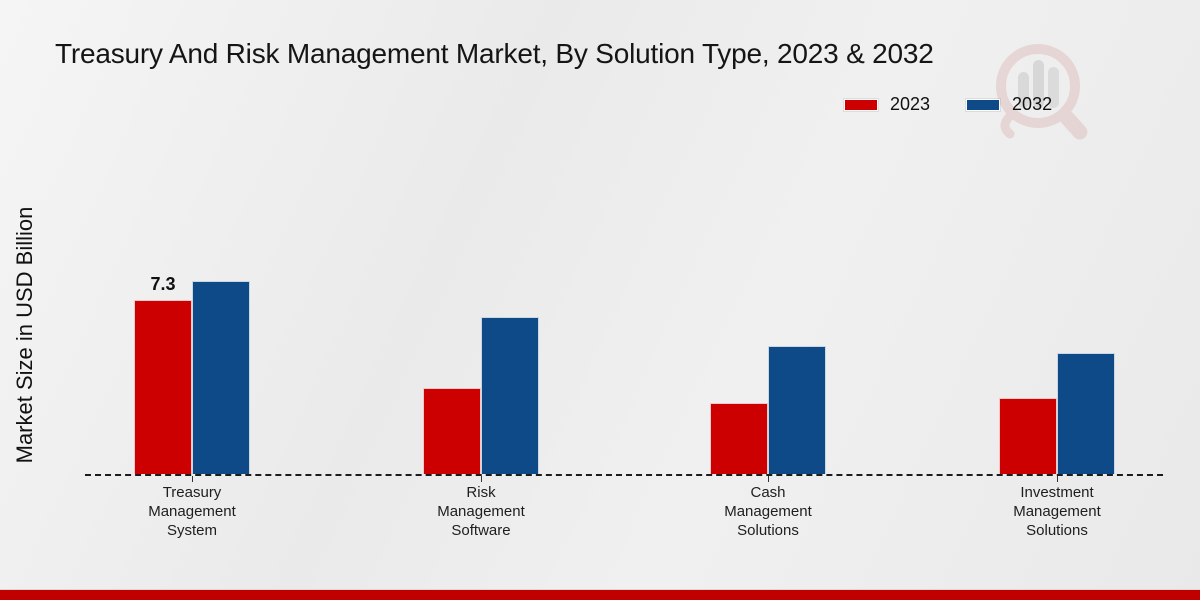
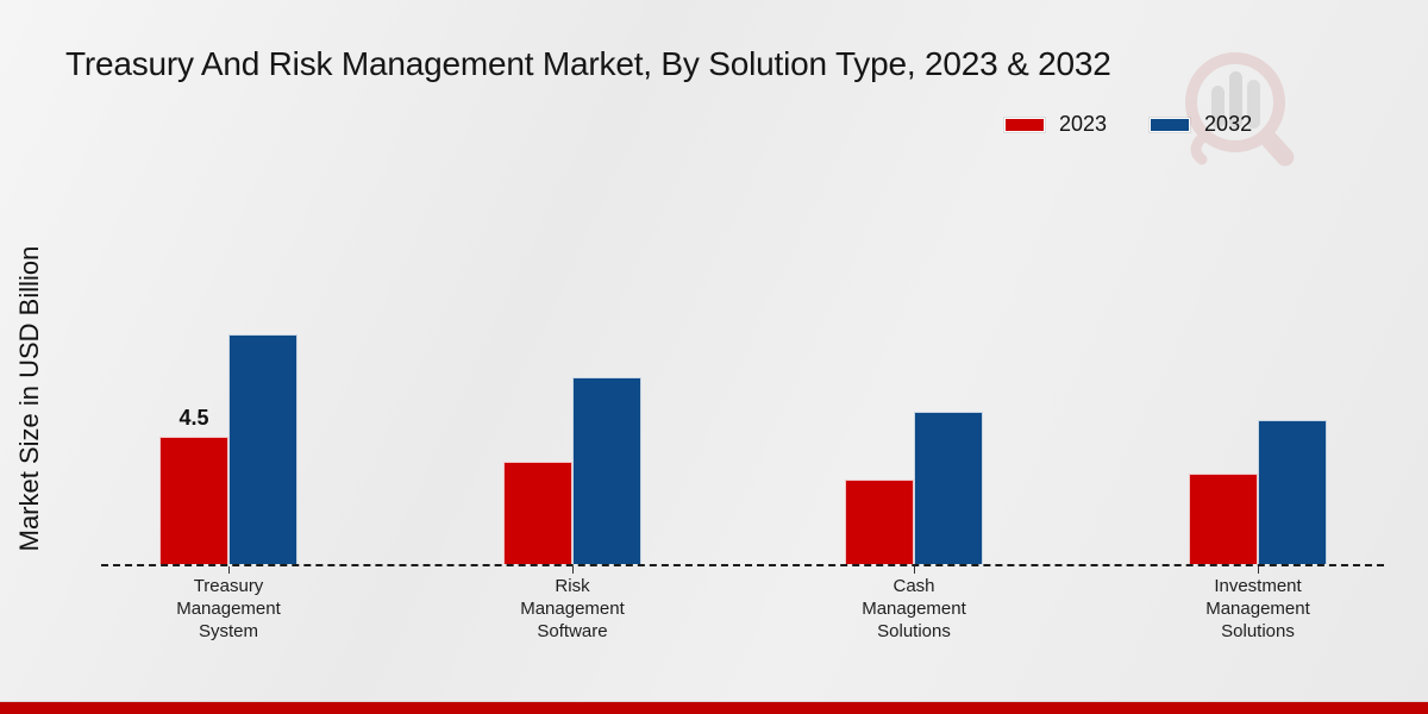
2023/Treasury Management System: 7.3 -> 4.5
